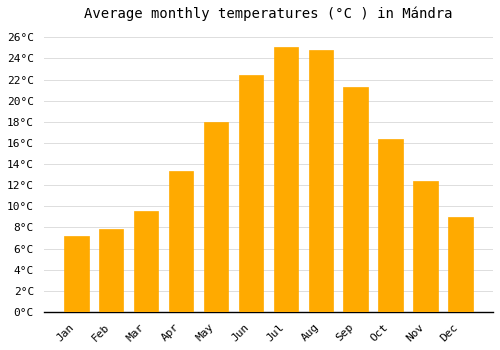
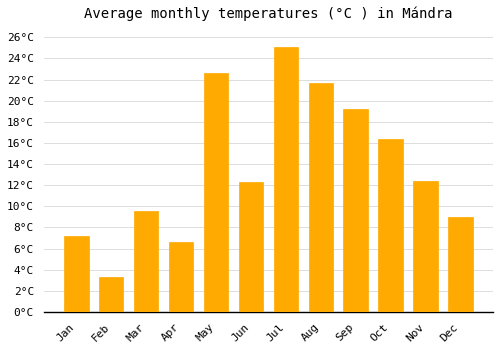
Feb: 7.9°C -> 3.3°C
Apr: 13.3°C -> 6.6°C
May: 18.0°C -> 22.6°C
Jun: 22.4°C -> 12.3°C
Aug: 24.8°C -> 21.7°C
Sep: 21.3°C -> 19.2°C
